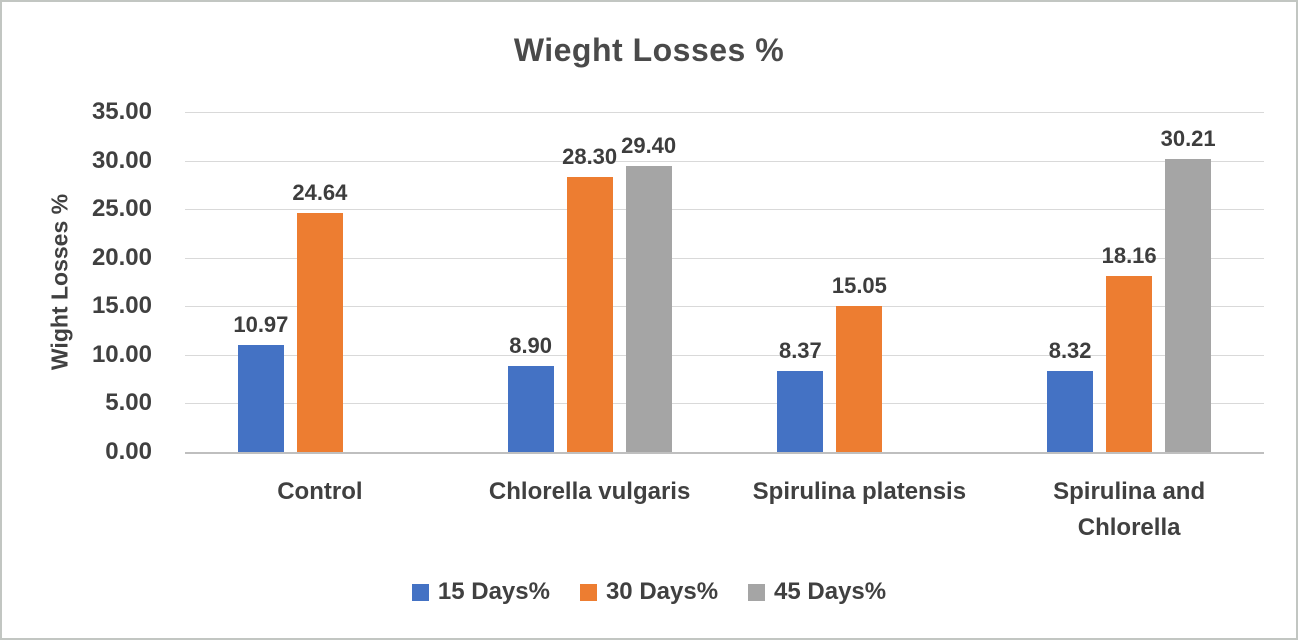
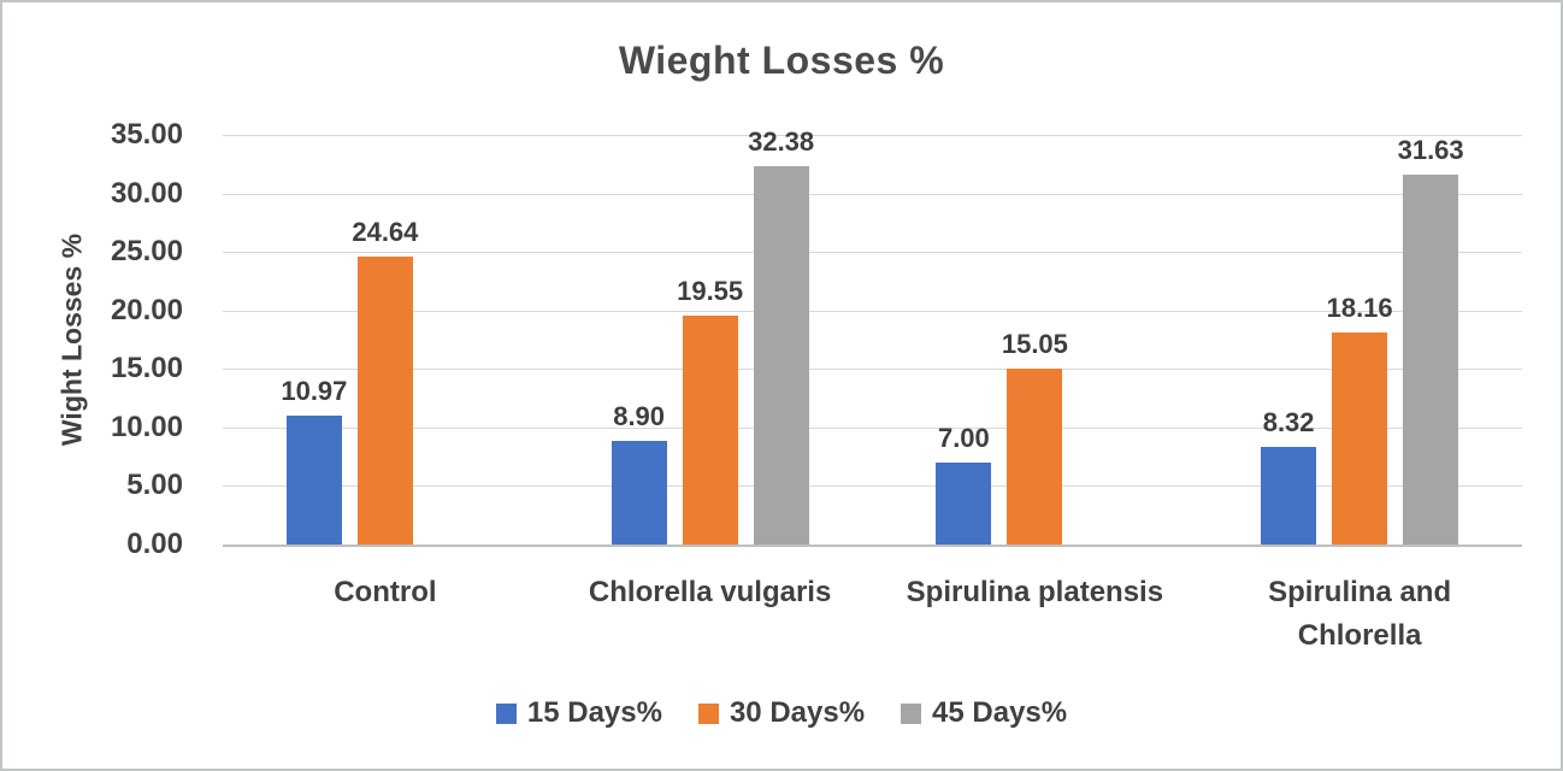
30 Days%/Chlorella vulgaris: 28.30 -> 19.55
45 Days%/Chlorella vulgaris: 29.40 -> 32.38
15 Days%/Spirulina platensis: 8.37 -> 7.00
45 Days%/Spirulina and Chlorella: 30.21 -> 31.63
